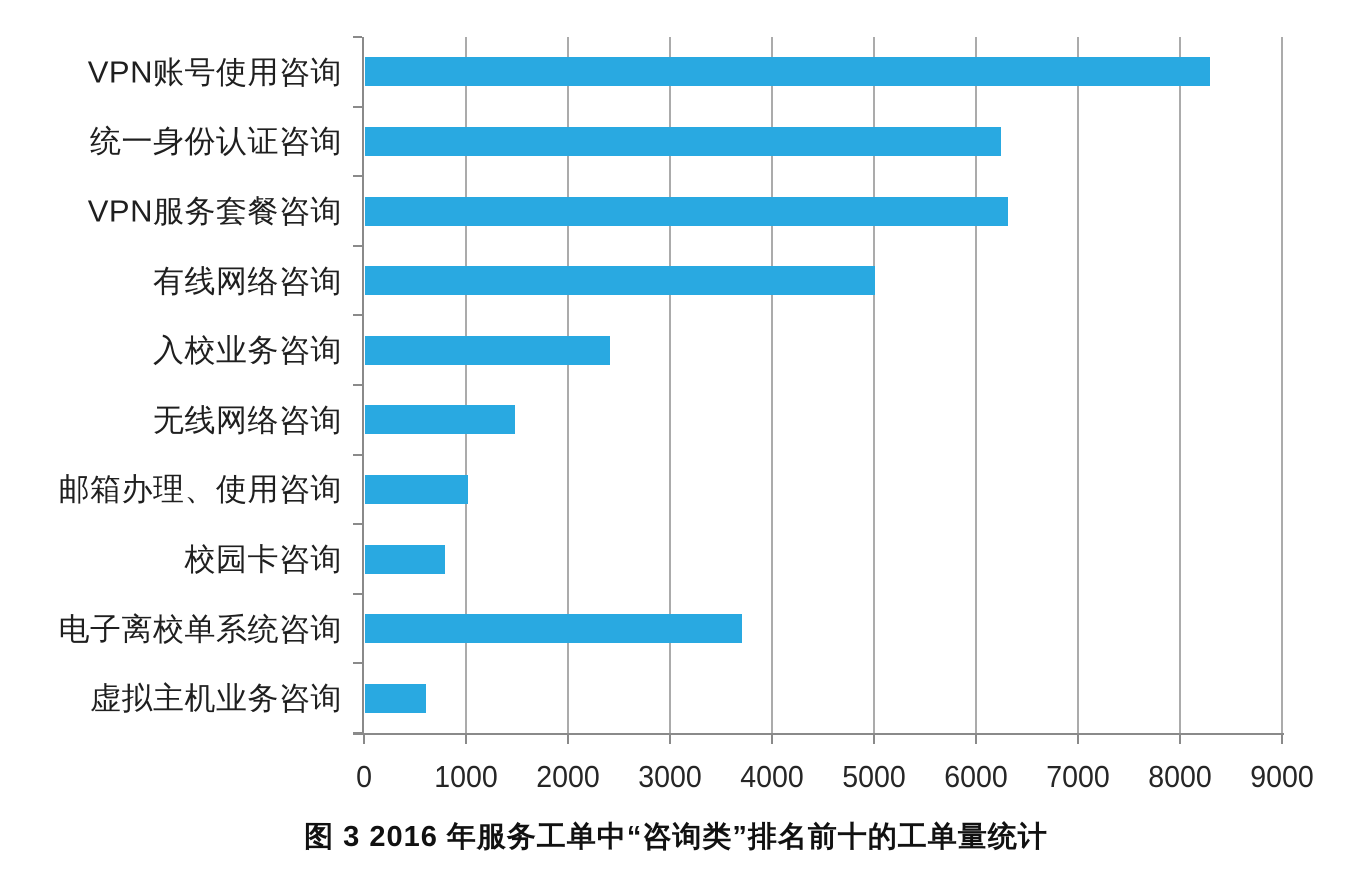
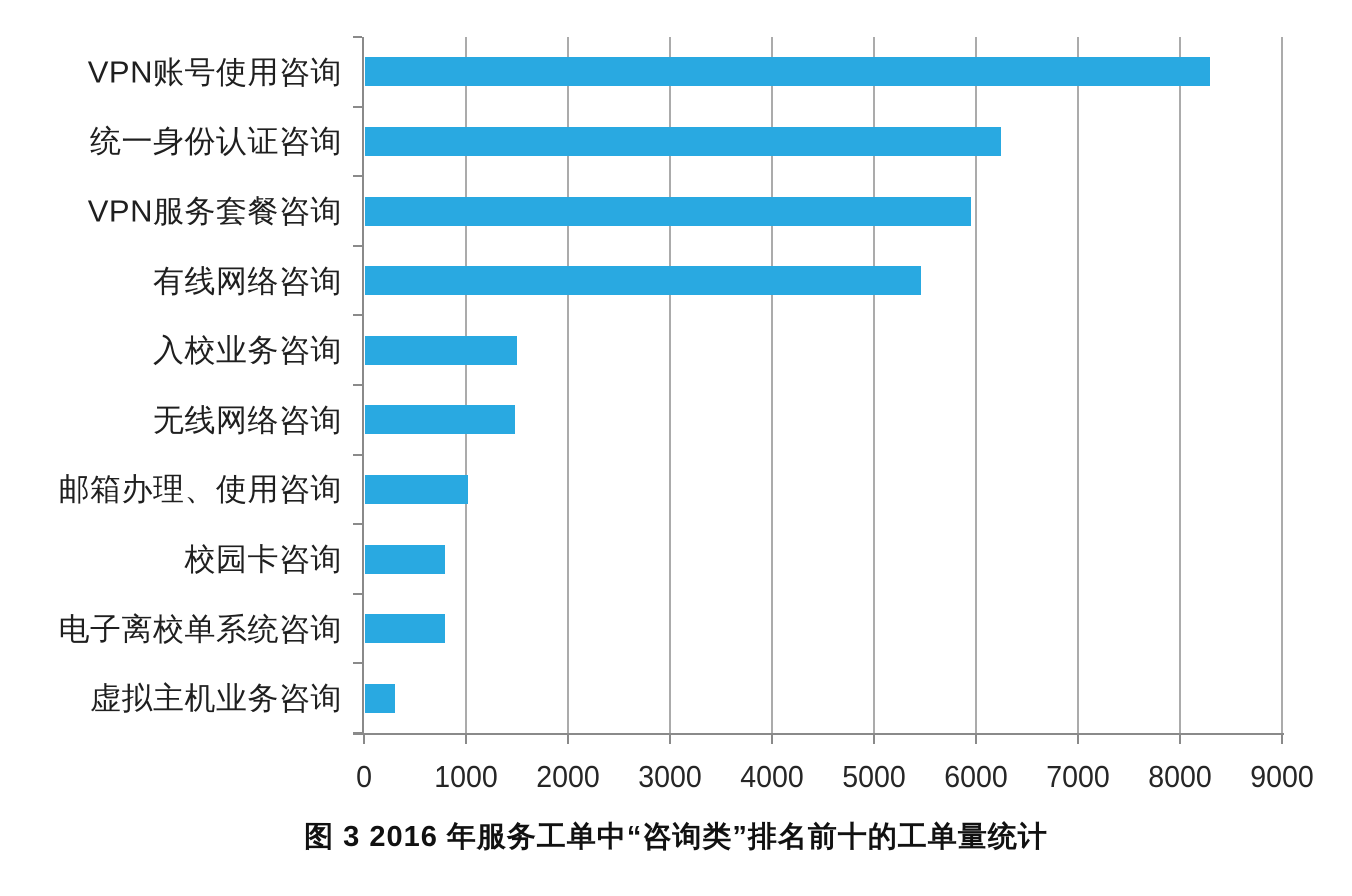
VPN服务套餐咨询: 6300 -> 5900
有线网络咨询: 5000 -> 5400
入校业务咨询: 2400 -> 1500
电子离校单系统咨询: 3700 -> 800
虚拟主机业务咨询: 600 -> 300
